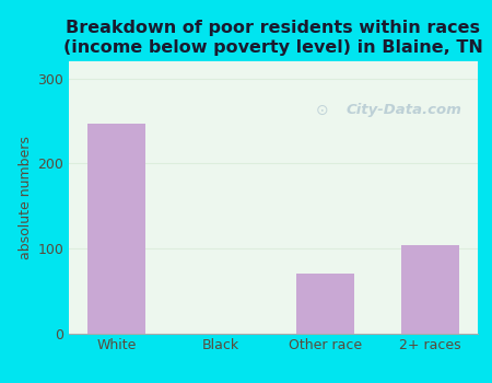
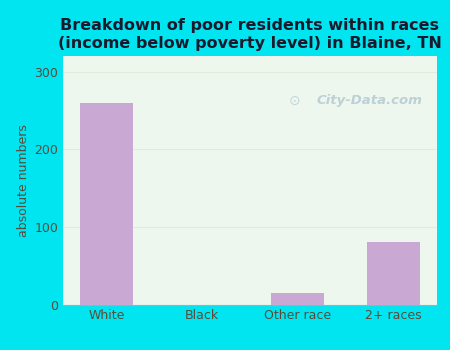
White: 246 -> 260
Other race: 70 -> 15
2+ races: 104 -> 80
